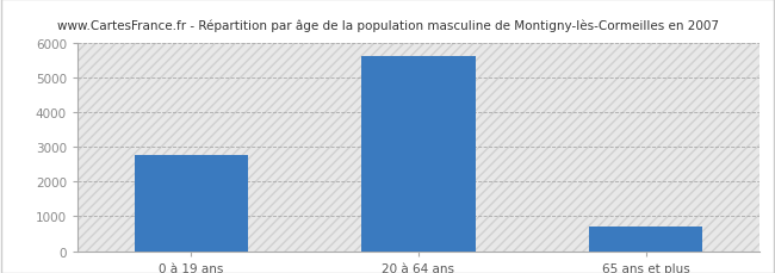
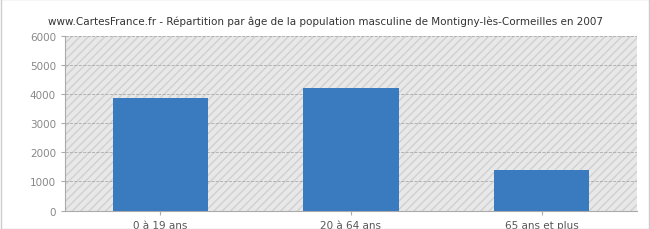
0 à 19 ans: 2750 -> 3850
20 à 64 ans: 5600 -> 4200
65 ans et plus: 720 -> 1400
